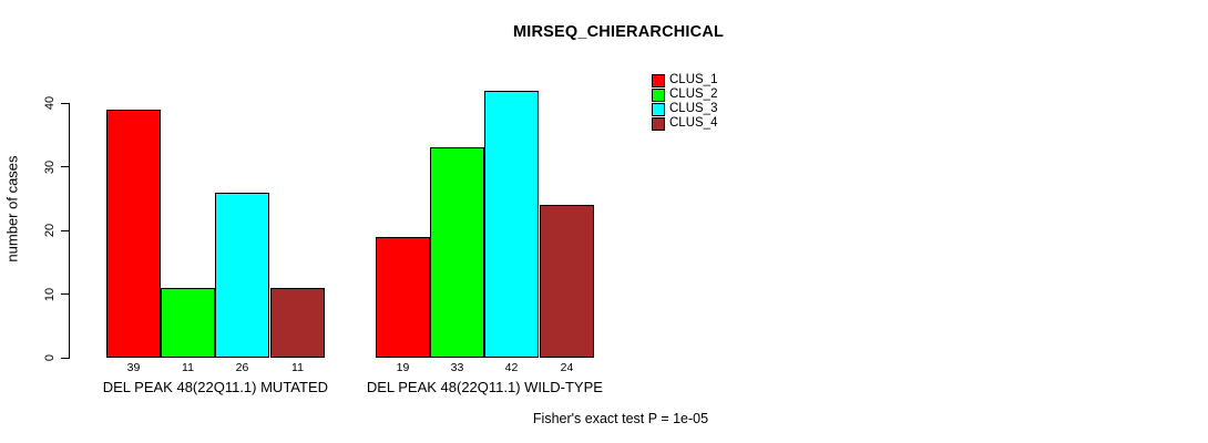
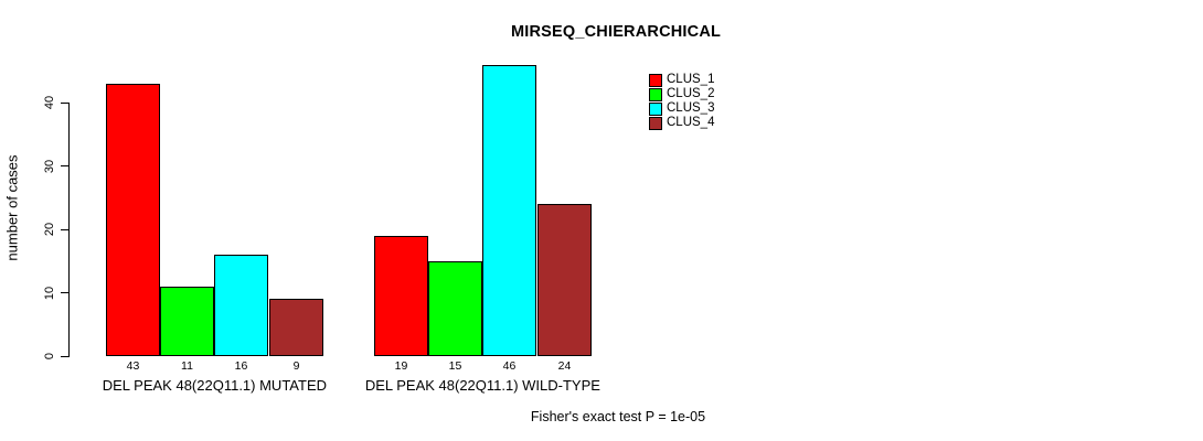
CLUS_1/DEL PEAK 48(22Q11.1) MUTATED: 39 -> 43
CLUS_3/DEL PEAK 48(22Q11.1) MUTATED: 26 -> 16
CLUS_4/DEL PEAK 48(22Q11.1) MUTATED: 11 -> 9
CLUS_2/DEL PEAK 48(22Q11.1) WILD-TYPE: 33 -> 15
CLUS_3/DEL PEAK 48(22Q11.1) WILD-TYPE: 42 -> 46
